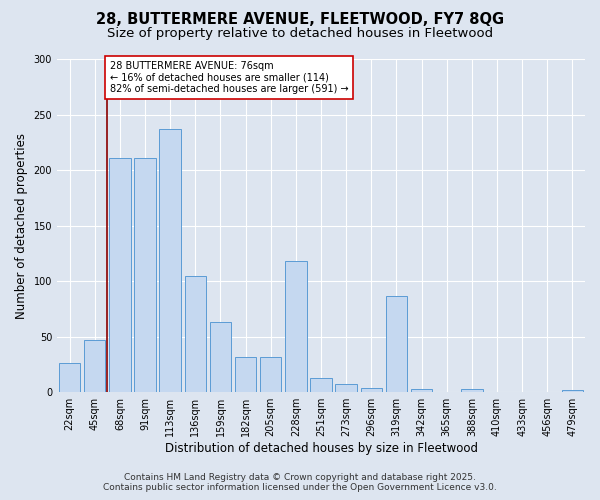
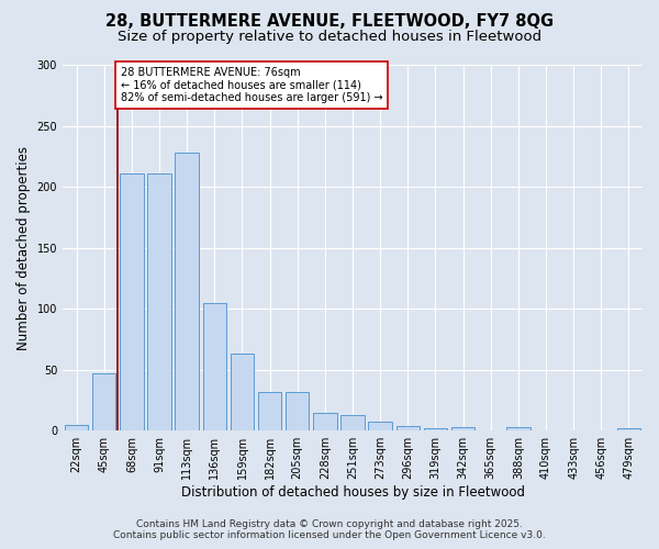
22sqm: 26 -> 5
113sqm: 237 -> 228
228sqm: 118 -> 15
319sqm: 87 -> 2
